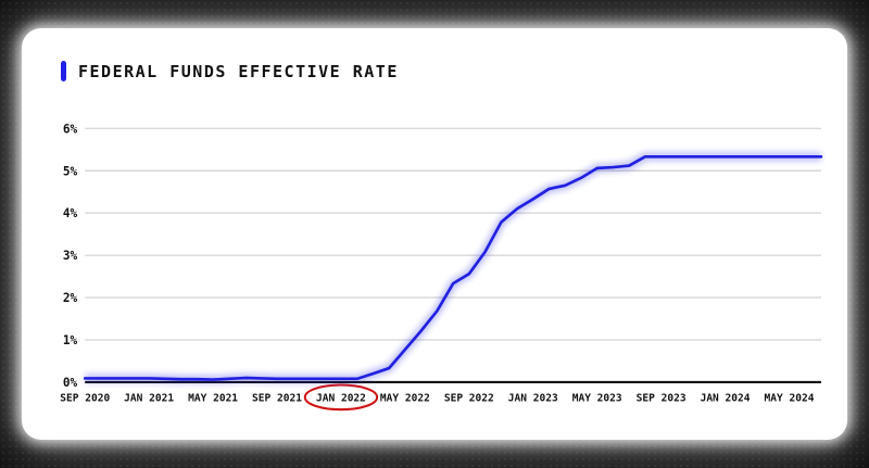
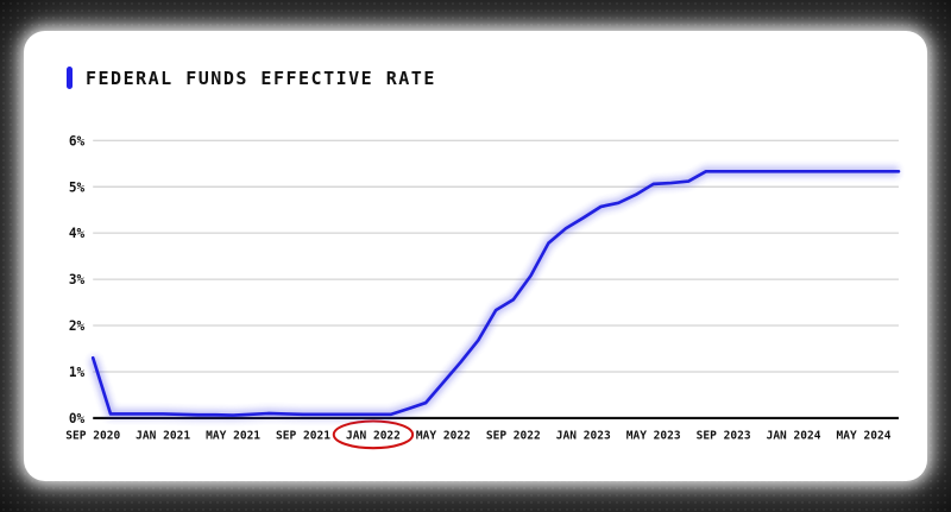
SEP 2020: 0.1% -> 1.3%
